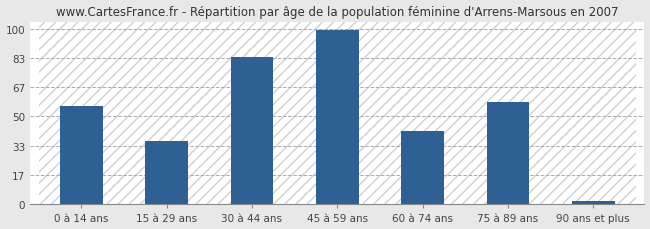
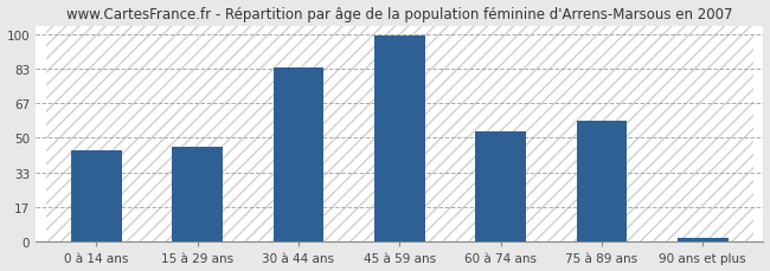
0 à 14 ans: 56 -> 44
15 à 29 ans: 36 -> 46
60 à 74 ans: 42 -> 53
